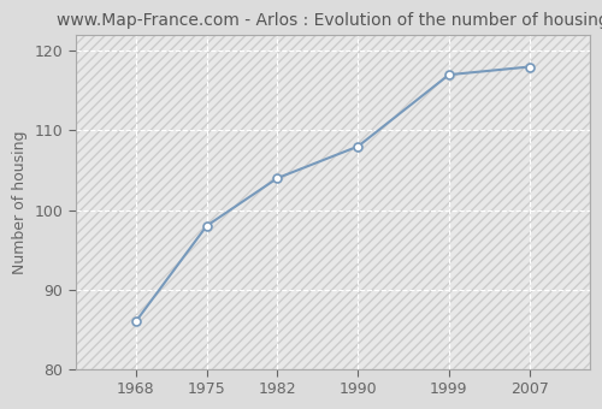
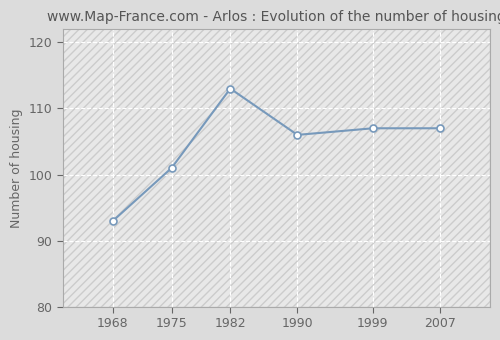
1968: 86 -> 93
1975: 98 -> 101
1982: 104 -> 113
1990: 108 -> 106
1999: 117 -> 107
2007: 118 -> 107
